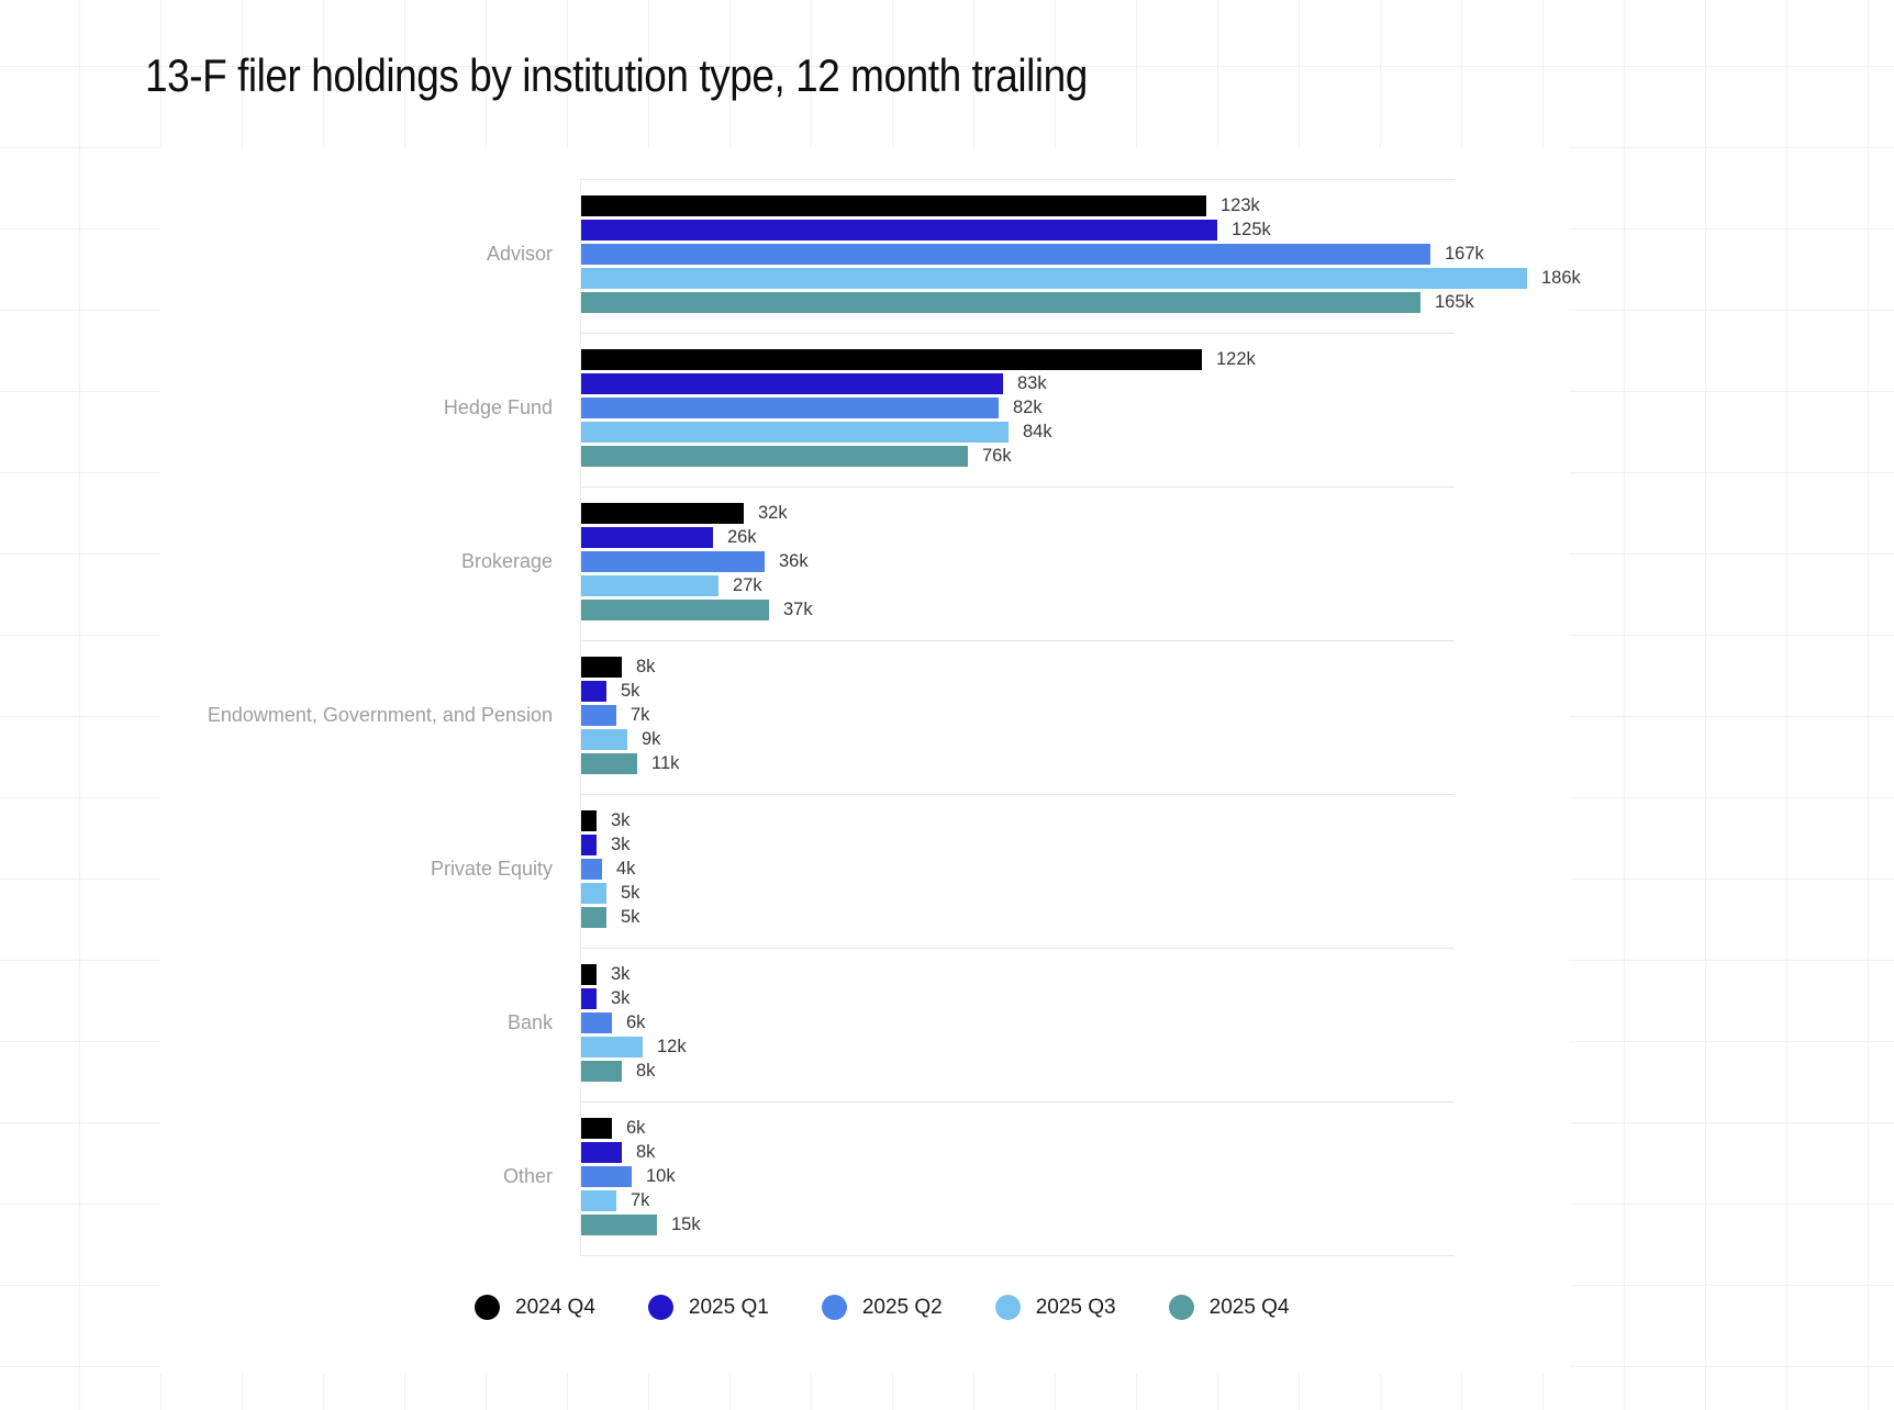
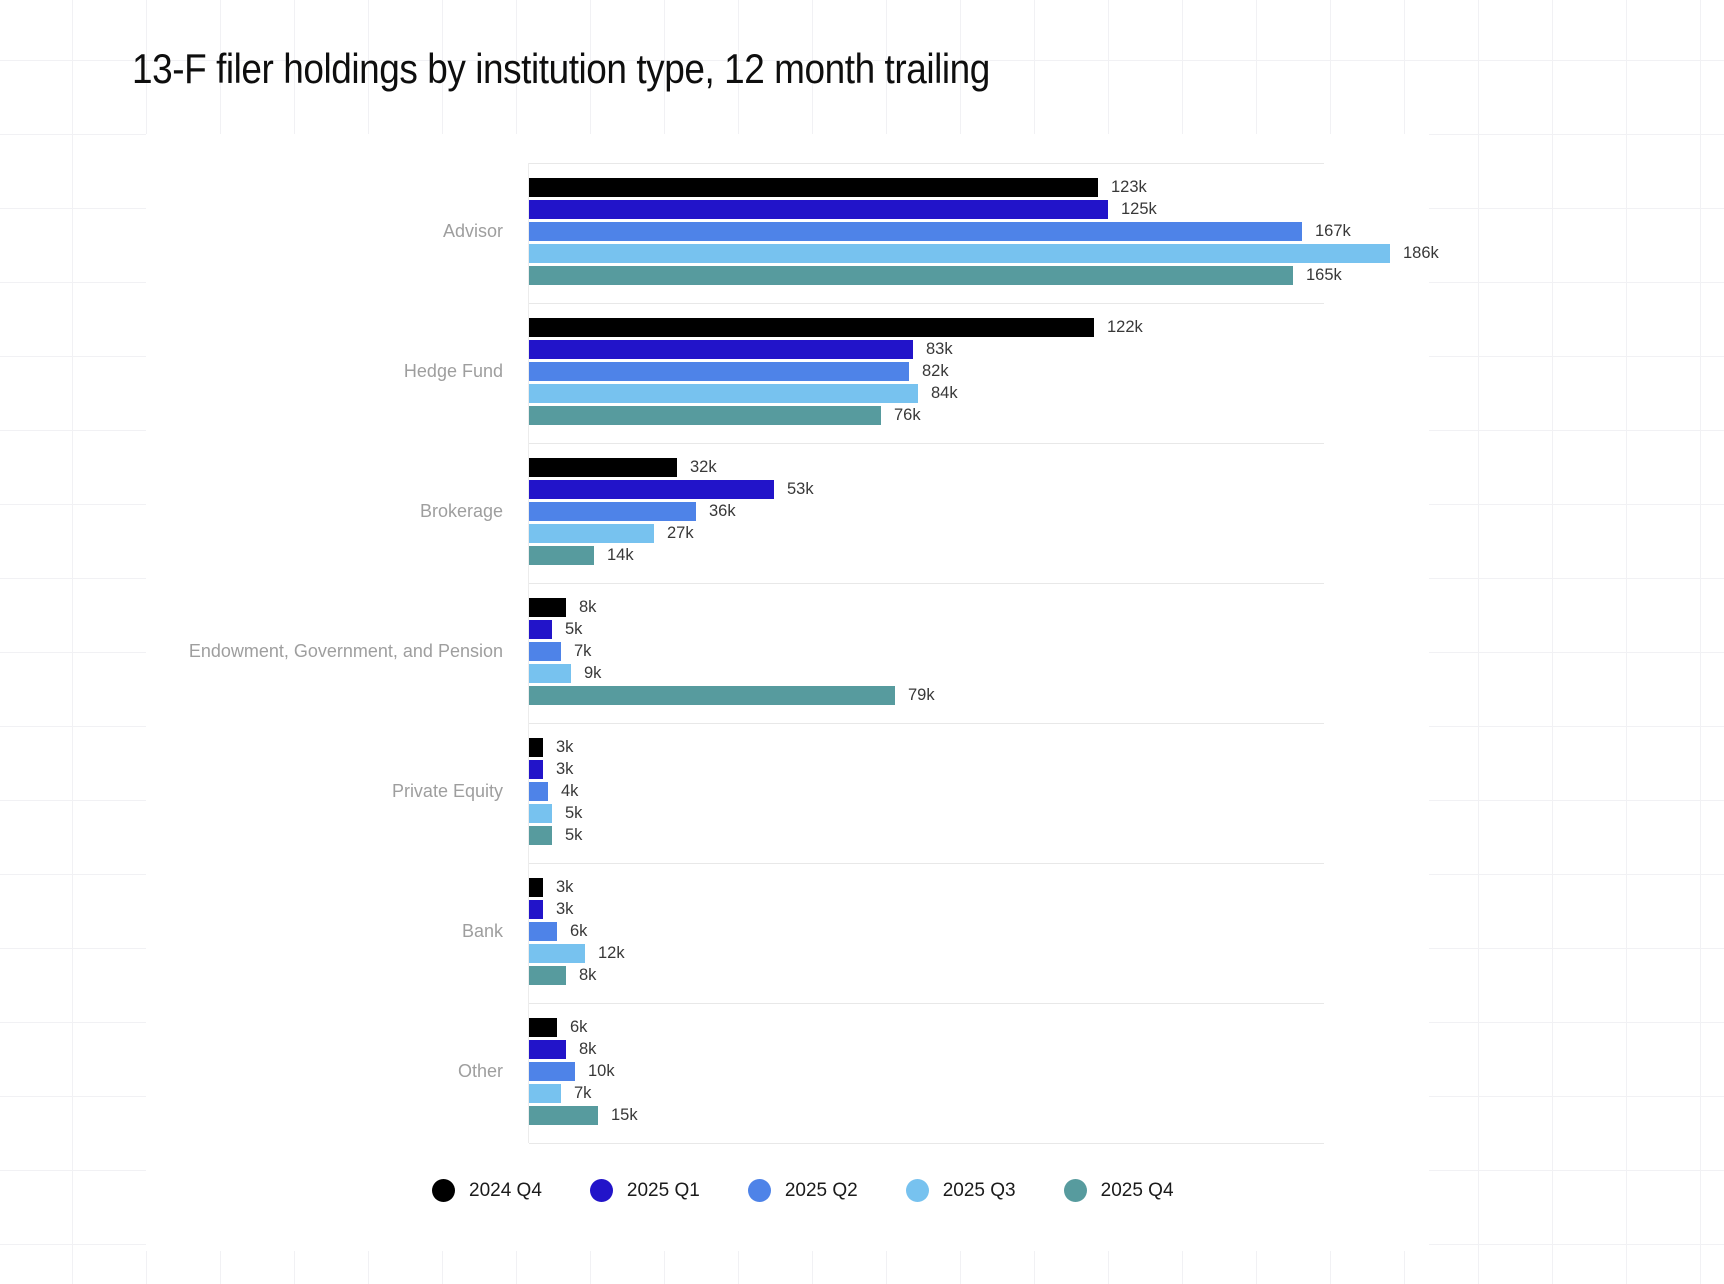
2025 Q1/Brokerage: 26k -> 53k
2025 Q4/Brokerage: 37k -> 14k
2025 Q4/Endowment, Government, and Pension: 11k -> 79k
